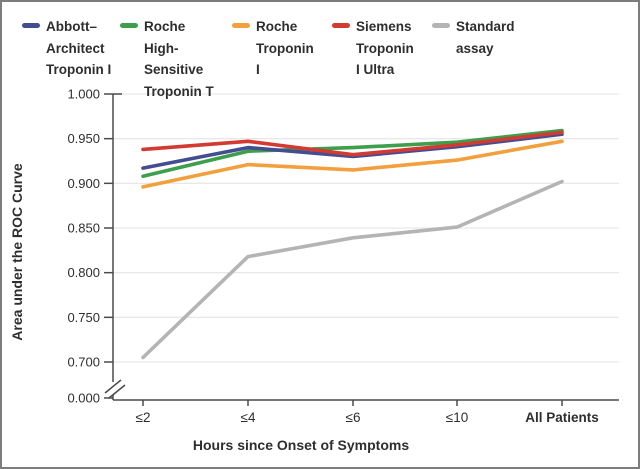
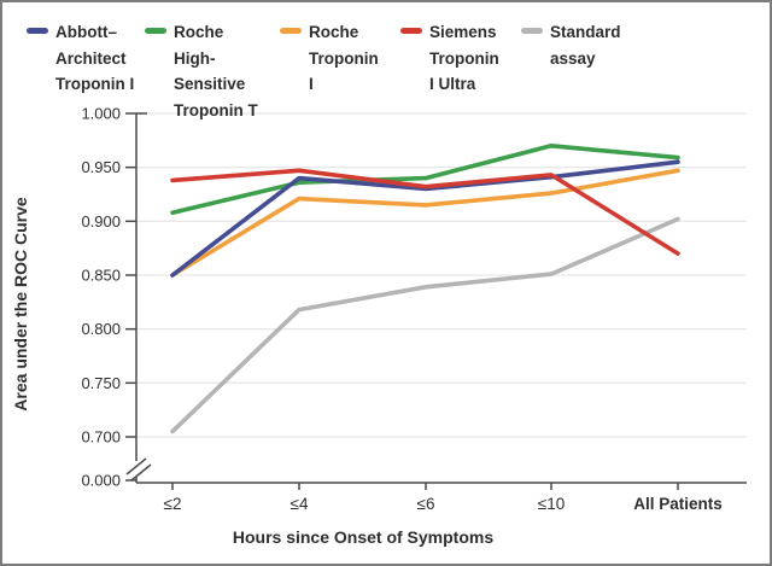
Abbott–Architect Troponin I/≤2: 0.92 -> 0.85
Roche Troponin I/≤2: 0.90 -> 0.85
Roche High-Sensitive Troponin T/≤10: 0.95 -> 0.97
Siemens Troponin I Ultra/All Patients: 0.96 -> 0.87
